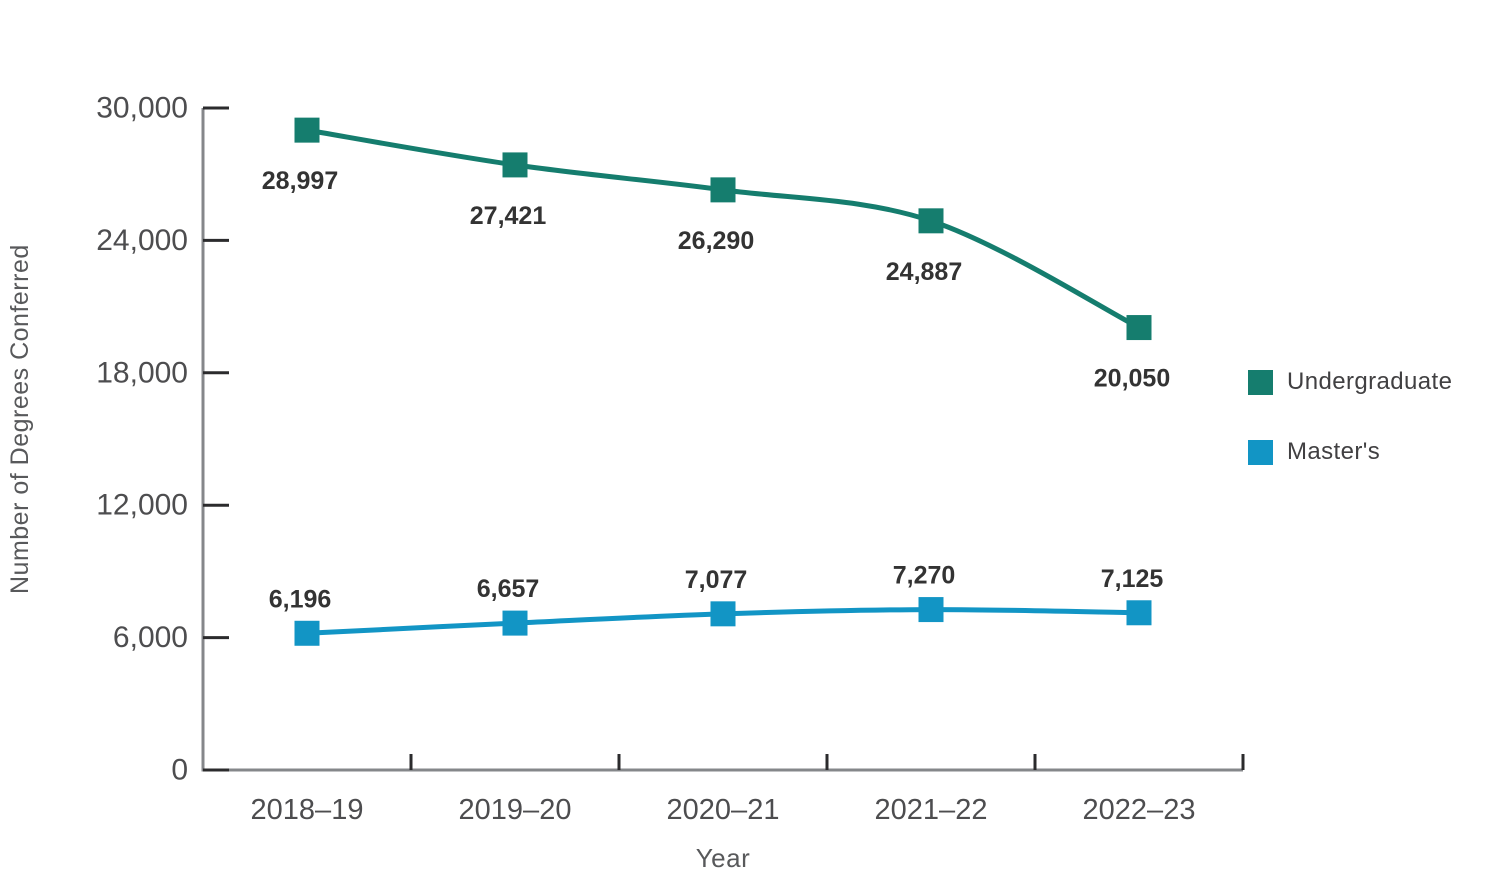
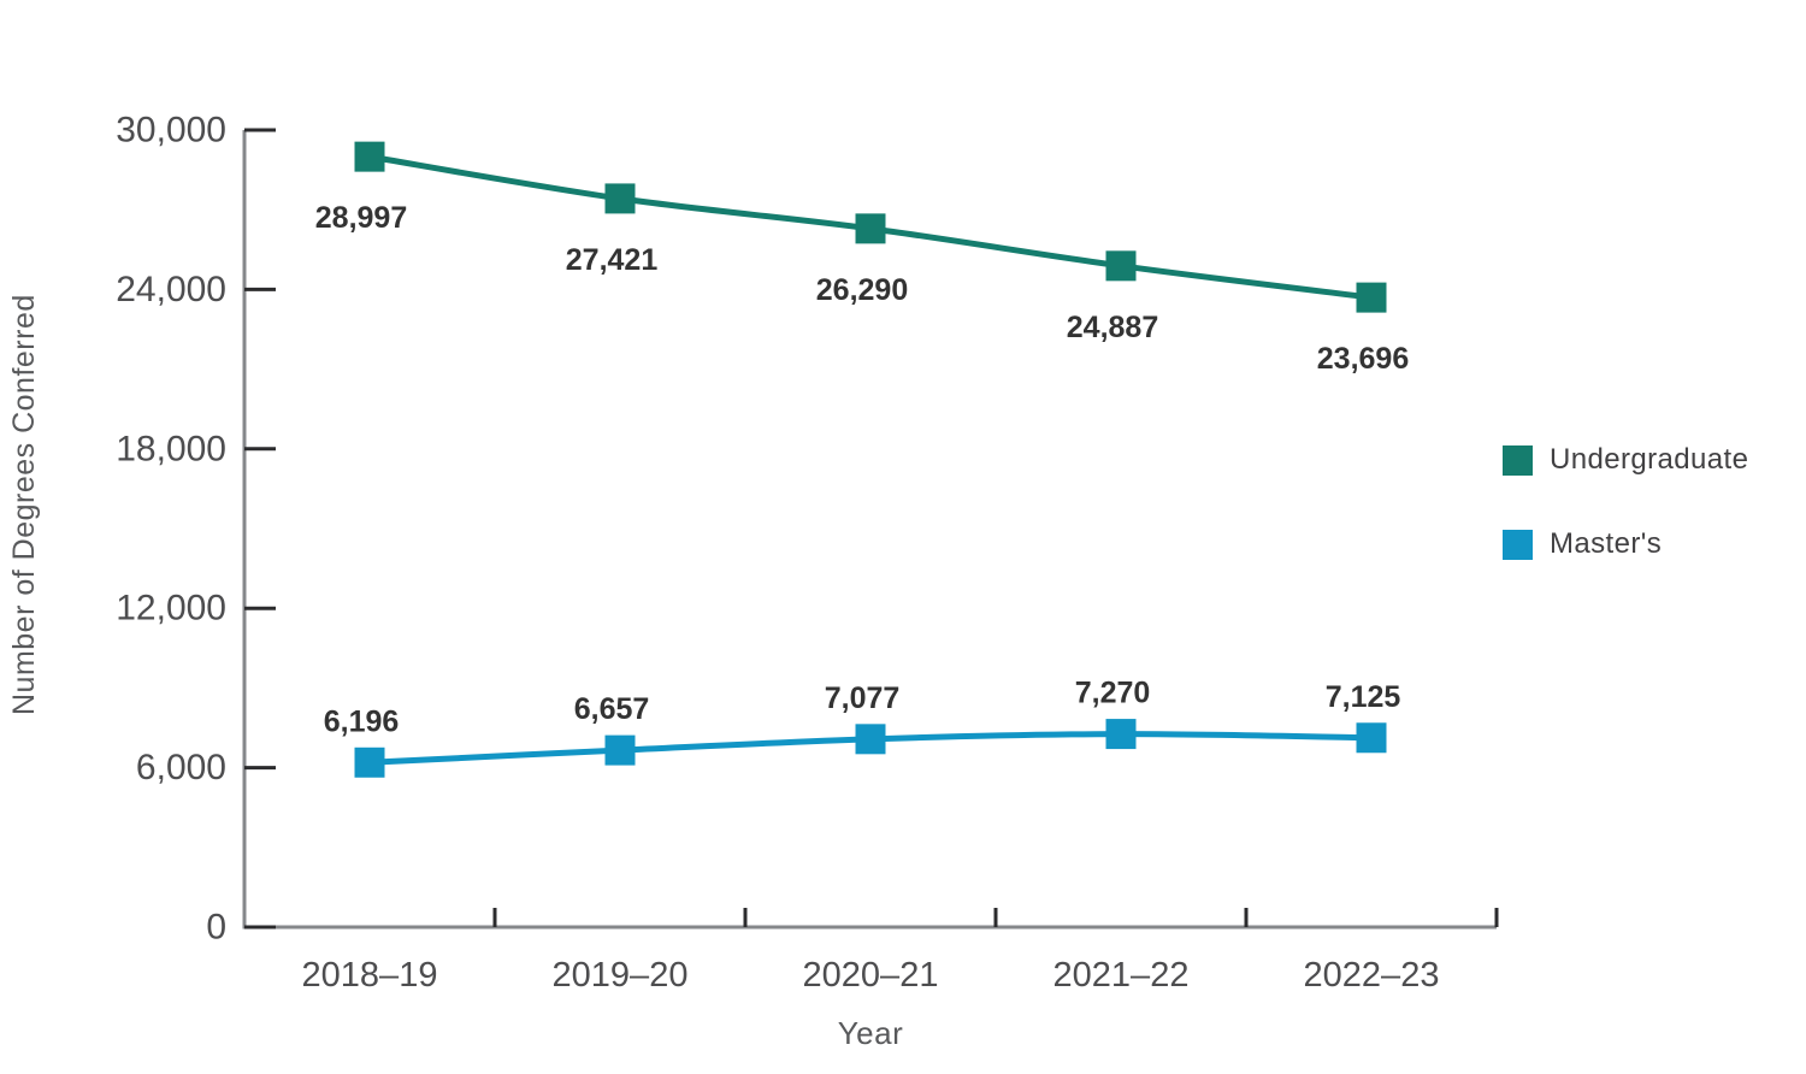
Undergraduate/2022–23: 20,050 -> 23,696
